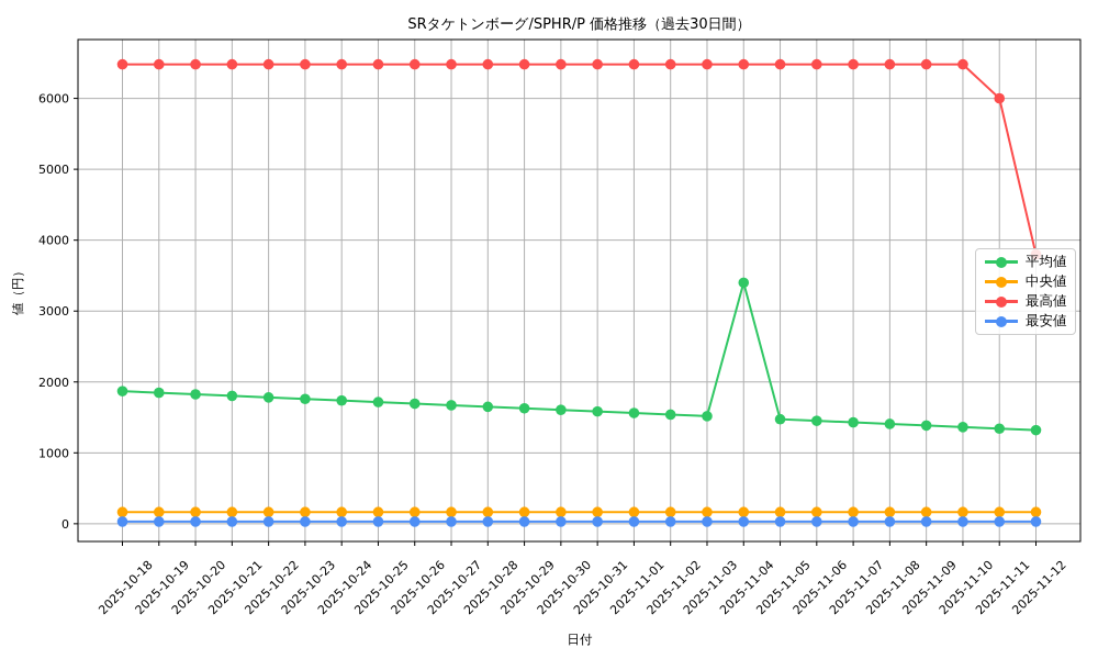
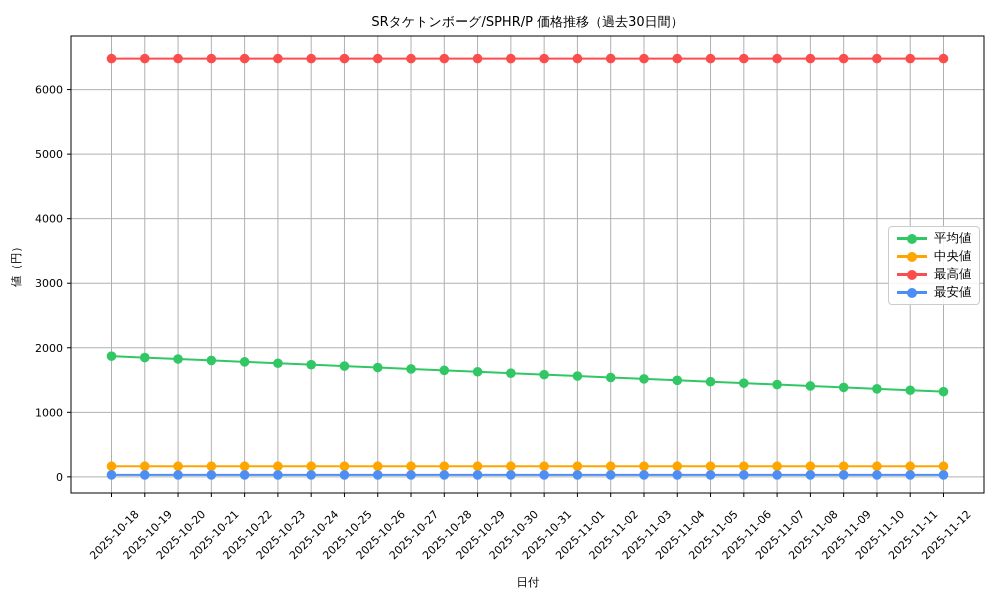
平均値/2025-11-04: 3400 -> 1500
最高値/2025-11-11: 6000 -> 6500
最高値/2025-11-12: 3800 -> 6500
